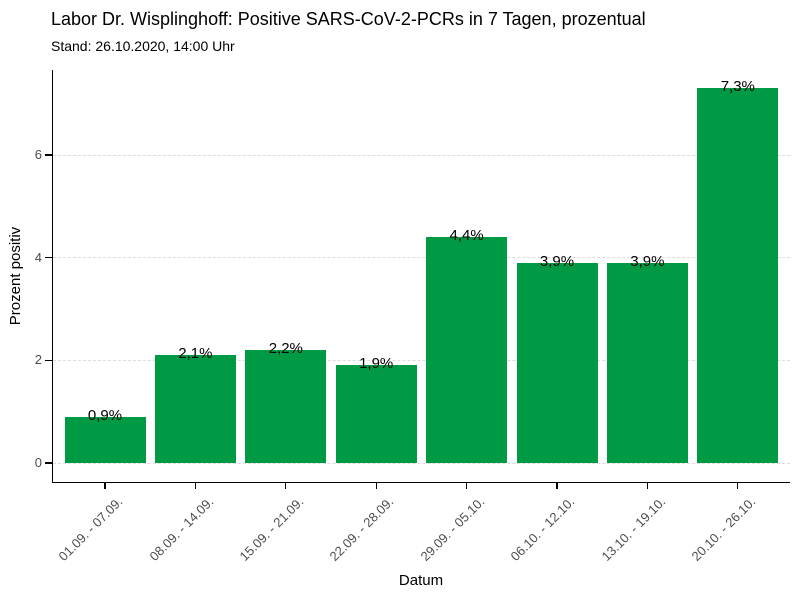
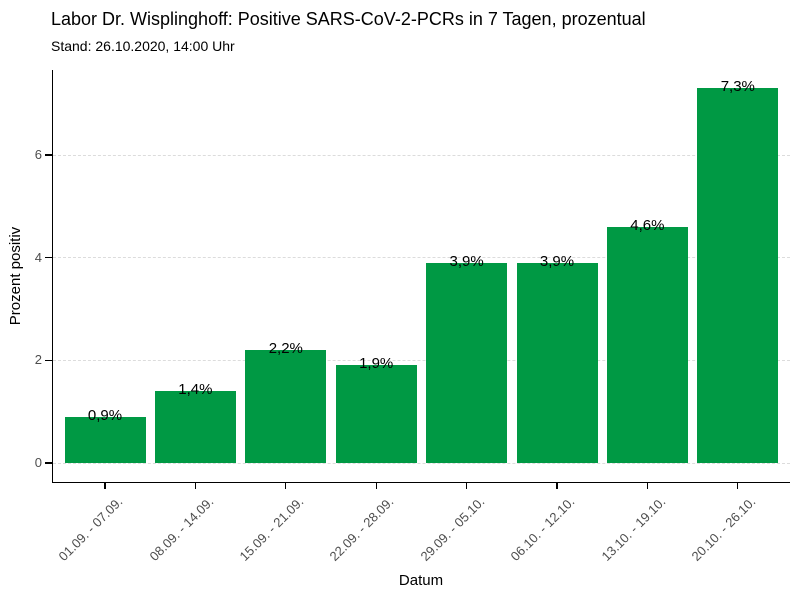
08.09. - 14.09.: 2,1% -> 1,4%
29.09. - 05.10.: 4,4% -> 3,9%
13.10. - 19.10.: 3,9% -> 4,6%
